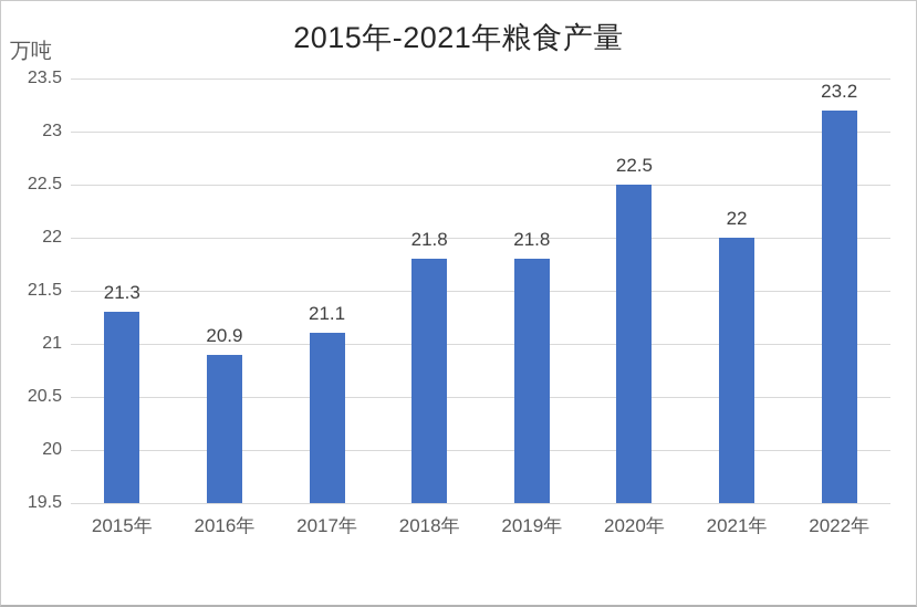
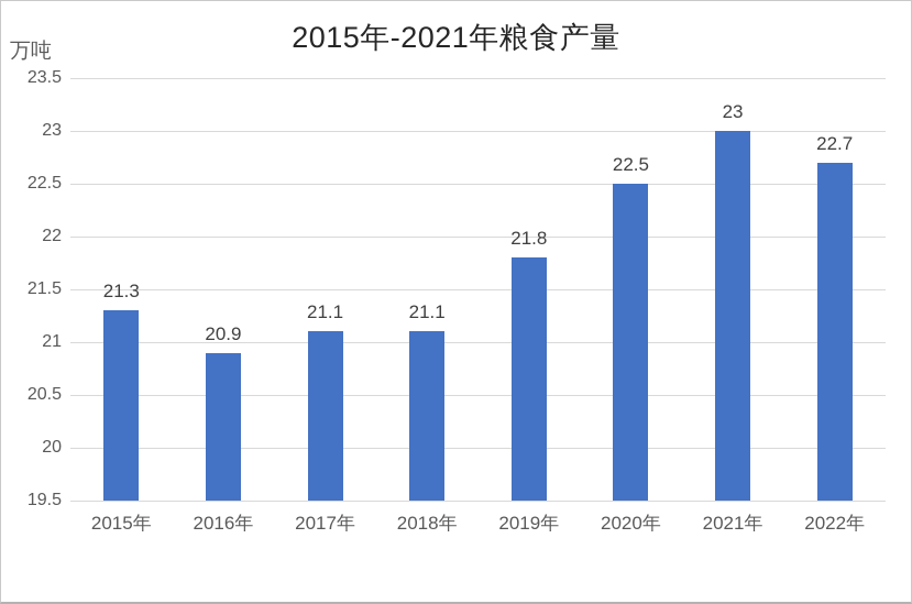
2018年: 21.8 -> 21.1
2021年: 22 -> 23
2022年: 23.2 -> 22.7
